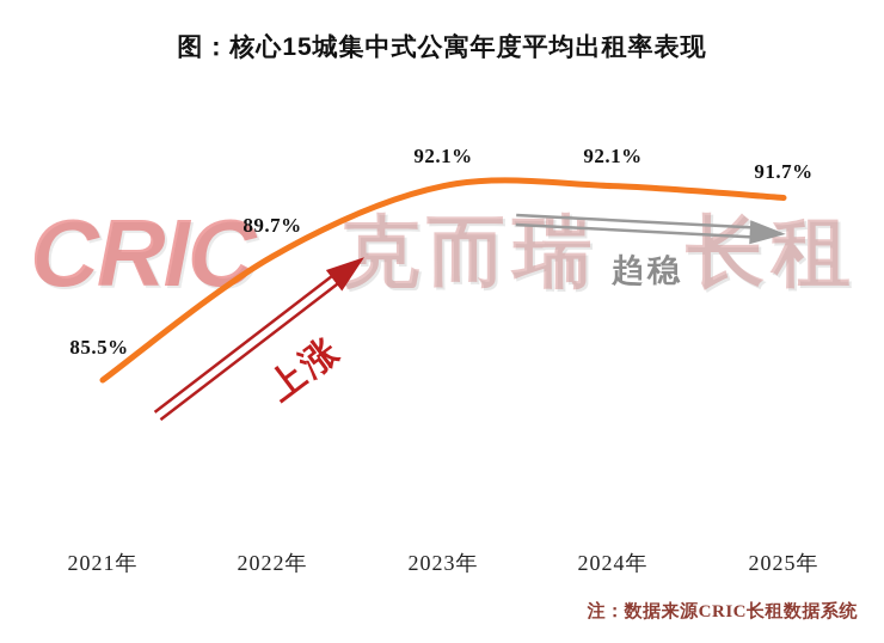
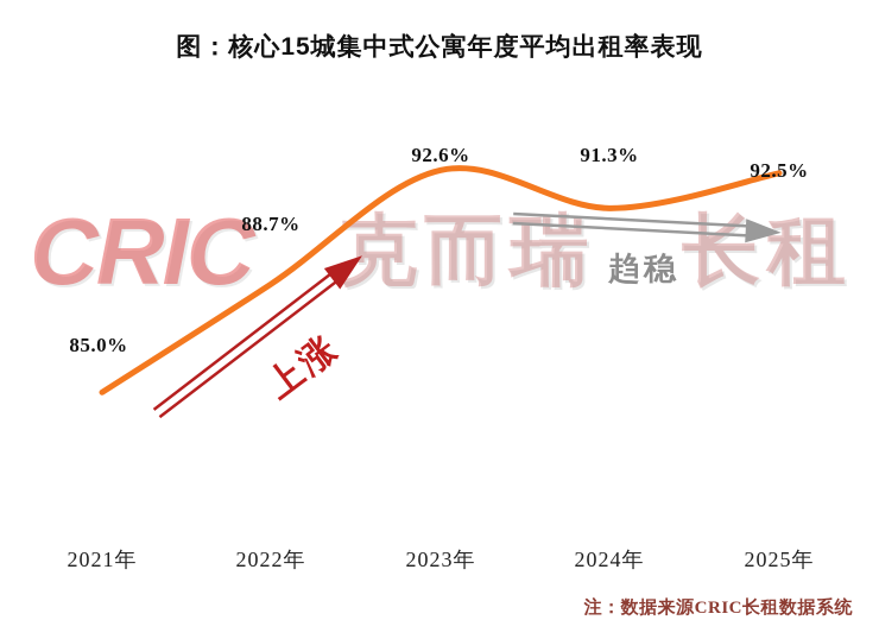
2021年: 85.5% -> 85.0%
2022年: 89.7% -> 88.7%
2023年: 92.1% -> 92.6%
2024年: 92.1% -> 91.3%
2025年: 91.7% -> 92.5%
